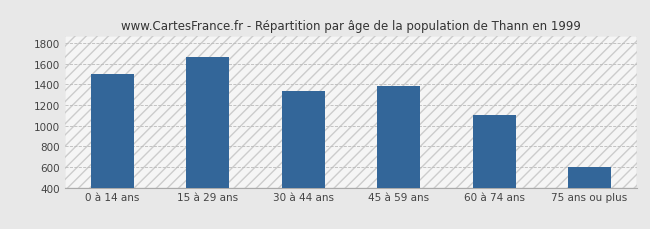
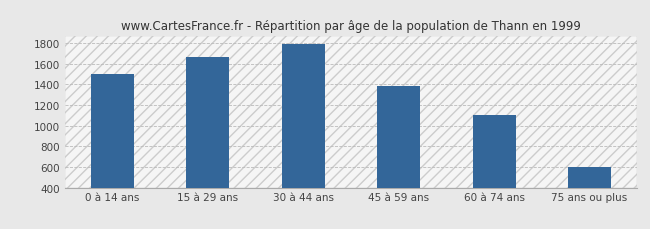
30 à 44 ans: 1340 -> 1790
